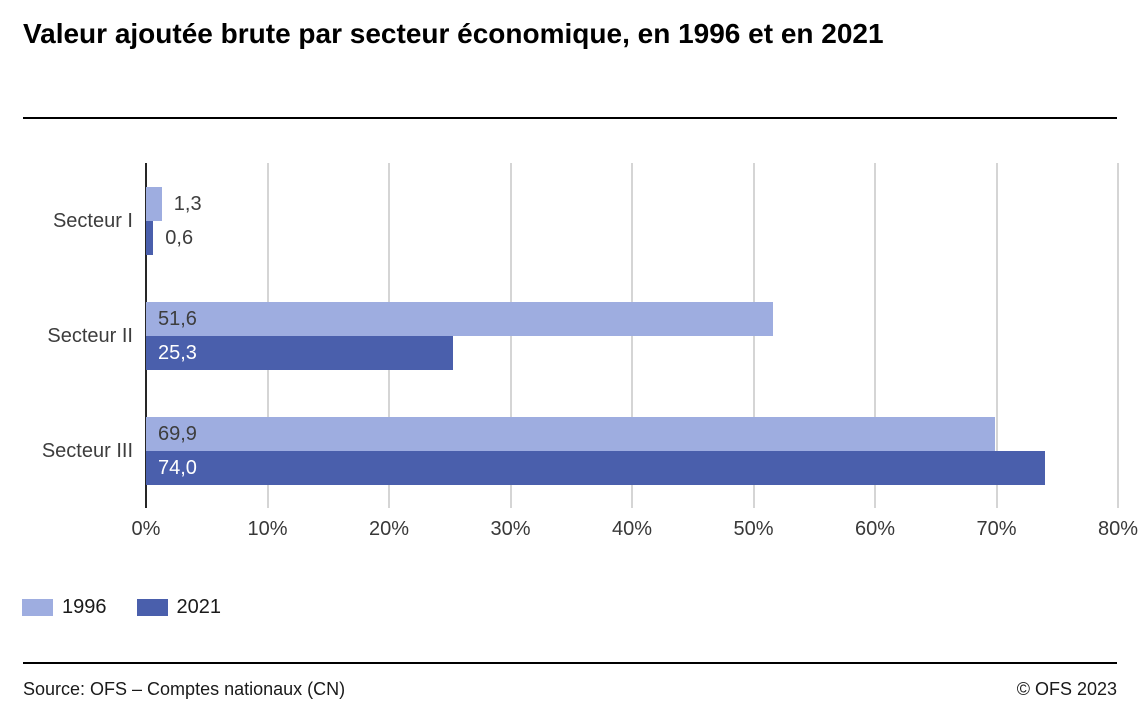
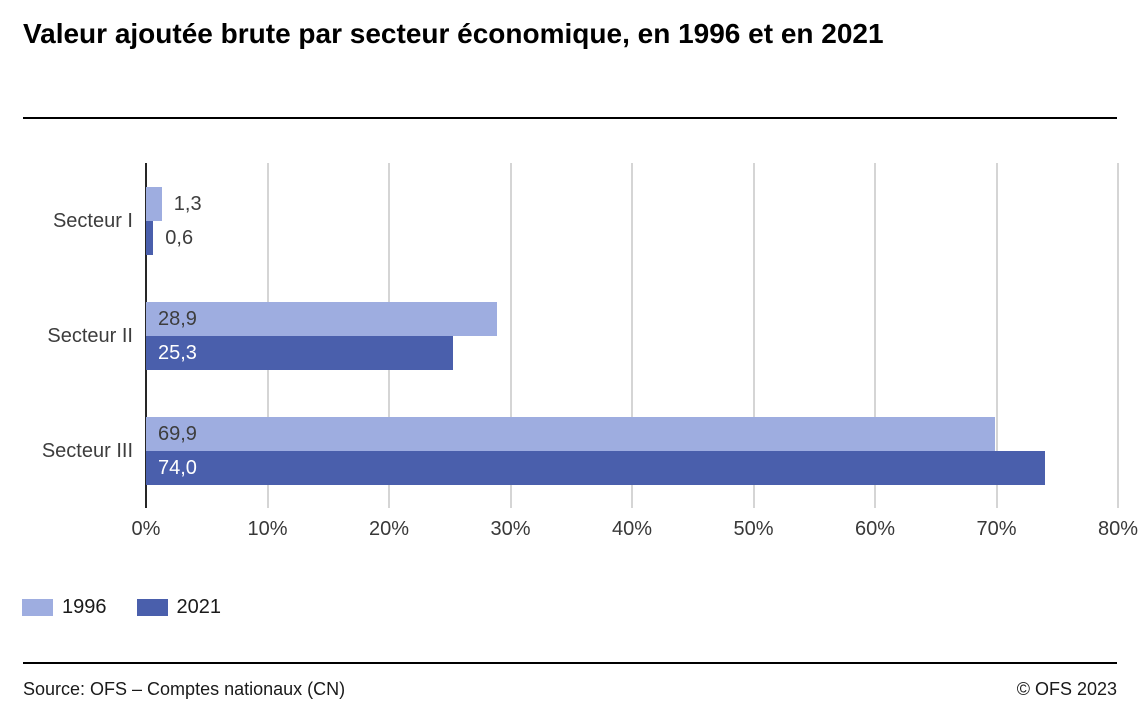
1996/Secteur II: 51,6 -> 28,9
